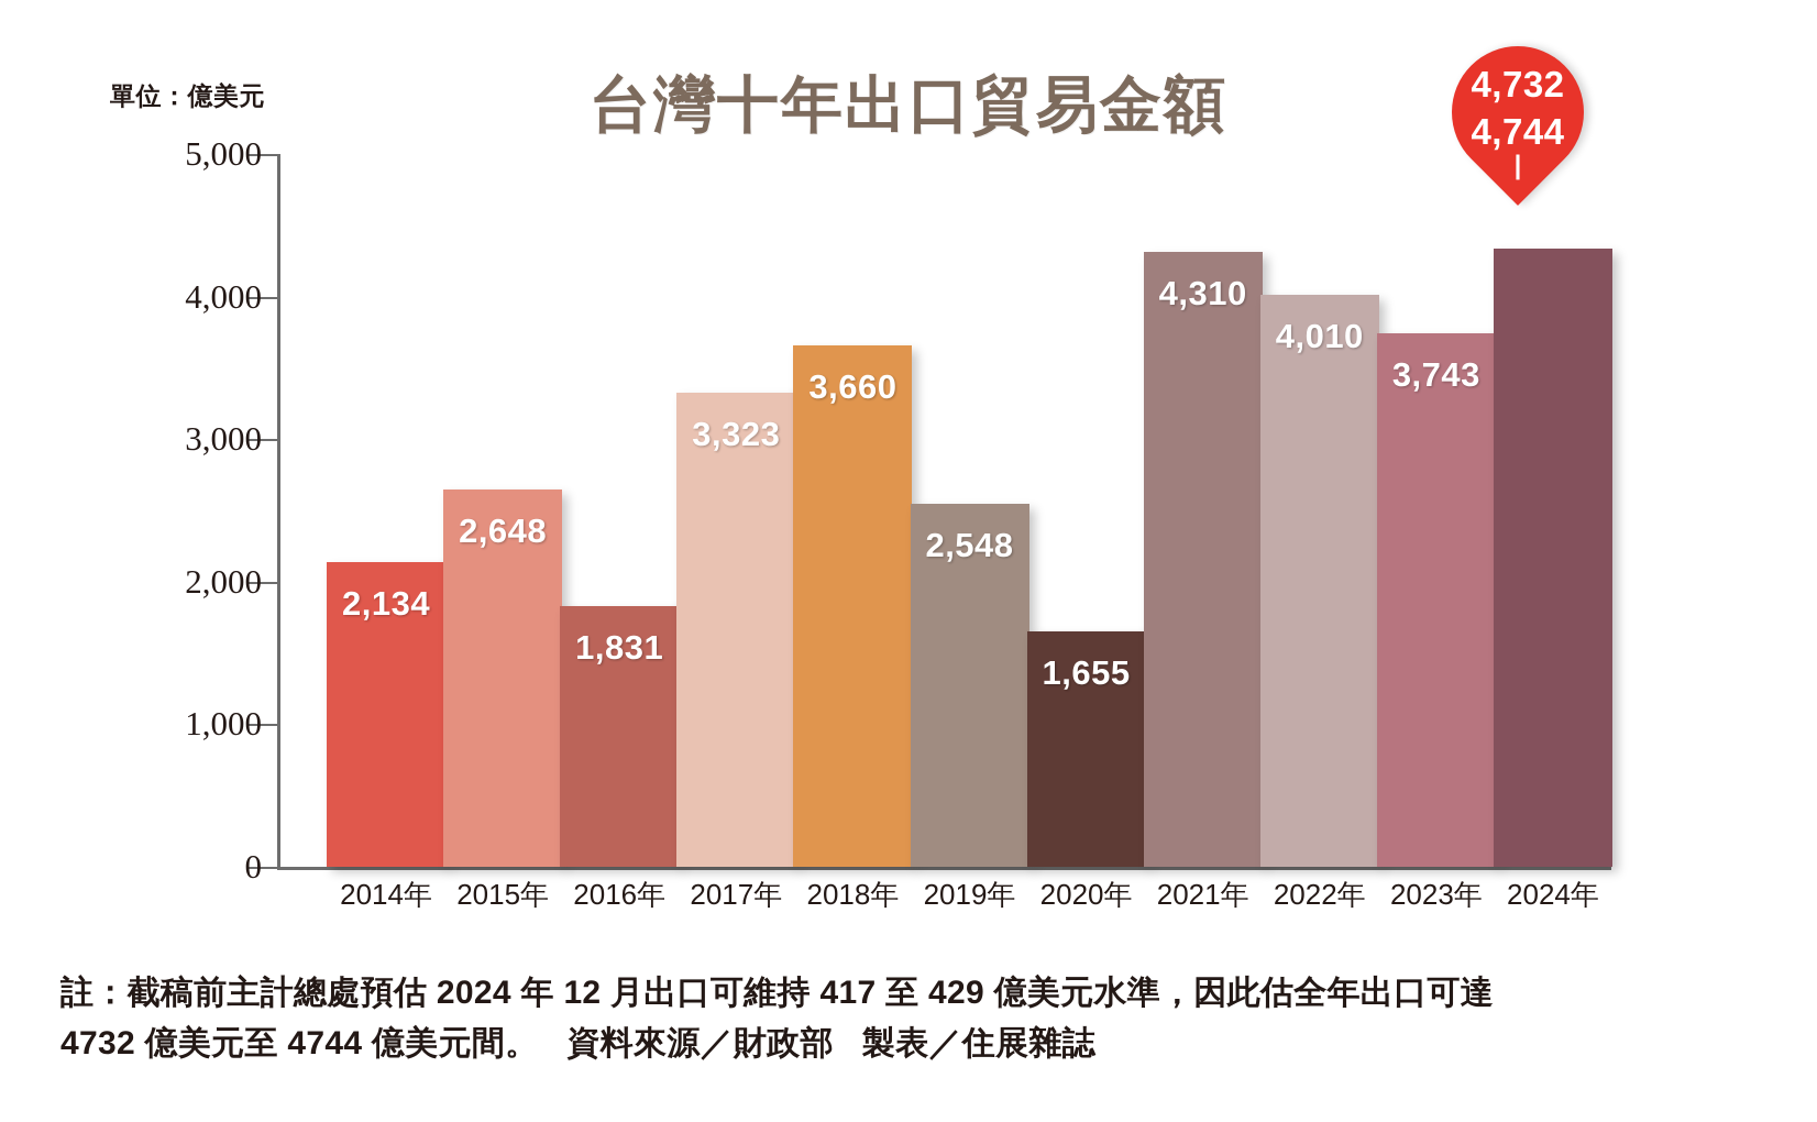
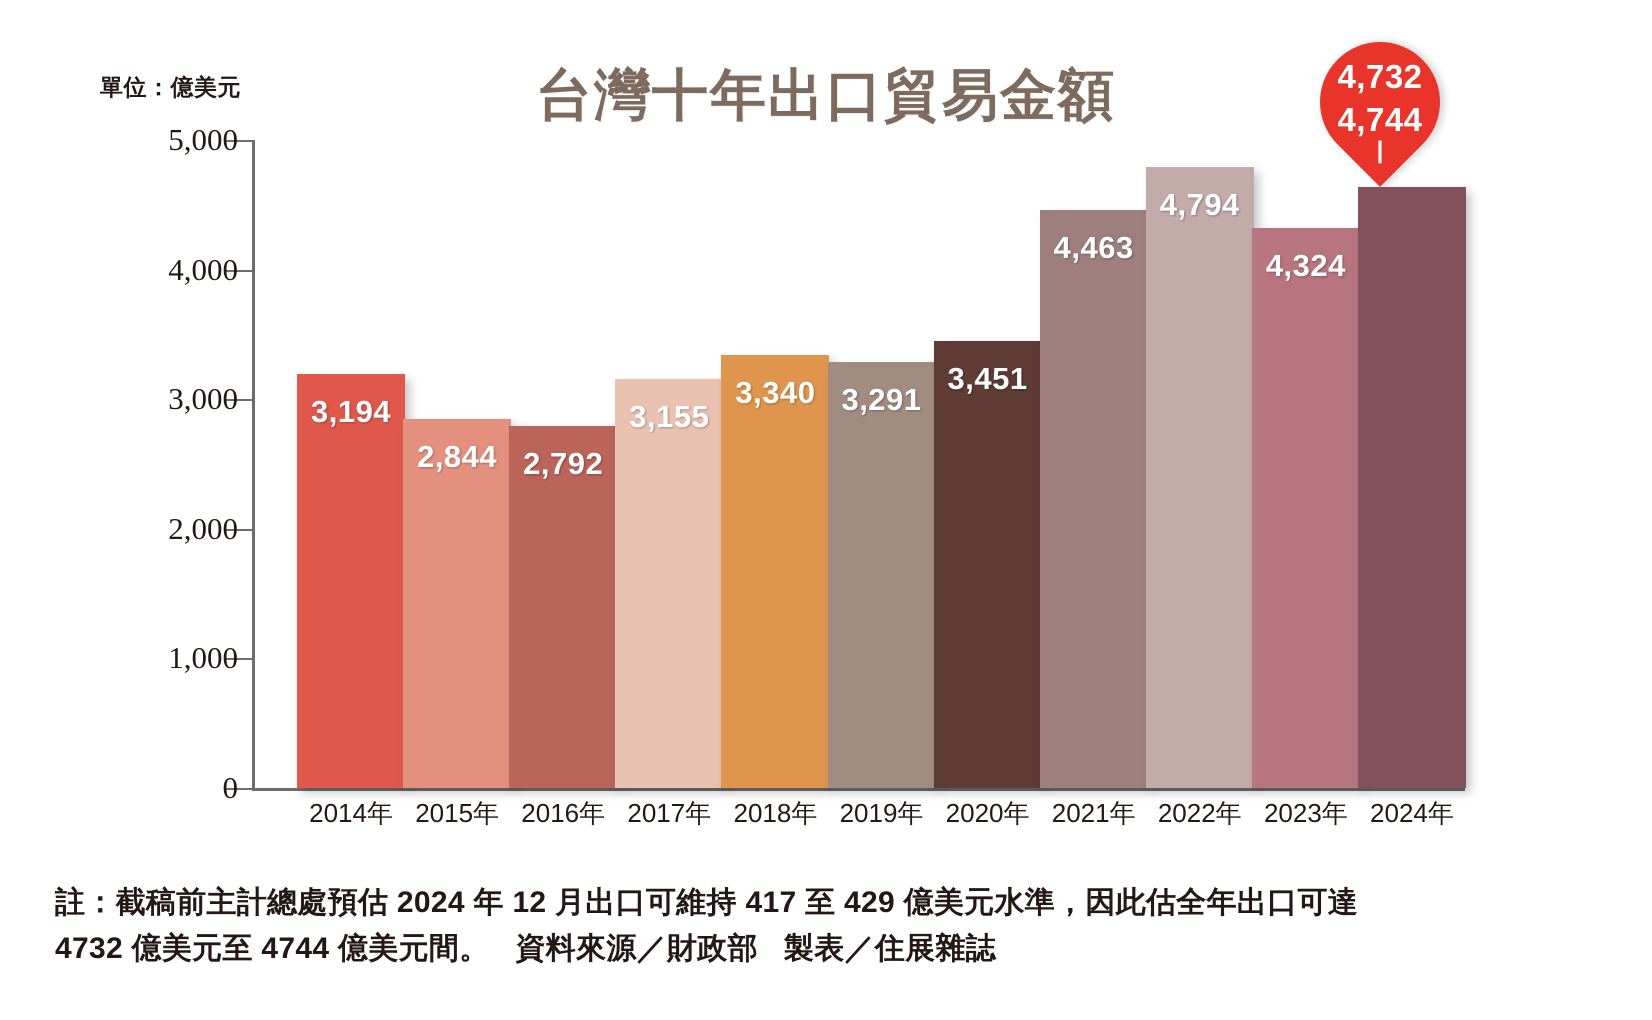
2014年: 2,134 -> 3,194
2015年: 2,648 -> 2,844
2016年: 1,831 -> 2,792
2017年: 3,323 -> 3,155
2018年: 3,660 -> 3,340
2019年: 2,548 -> 3,291
2020年: 1,655 -> 3,451
2021年: 4,310 -> 4,463
2022年: 4,010 -> 4,794
2023年: 3,743 -> 4,324
2024年: 4340 -> 4640
